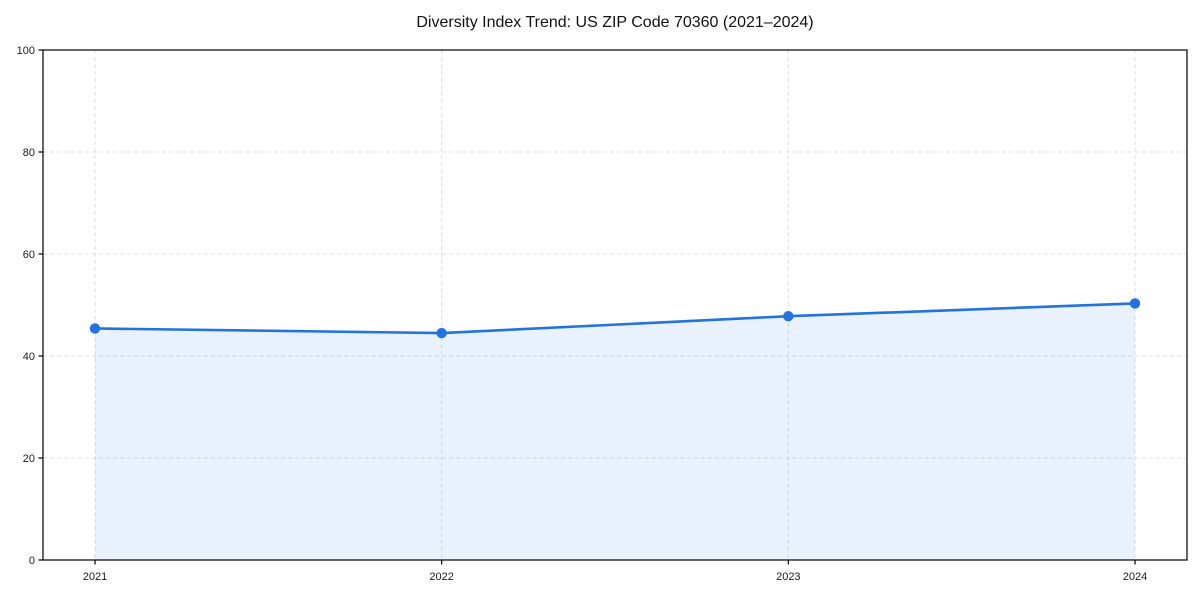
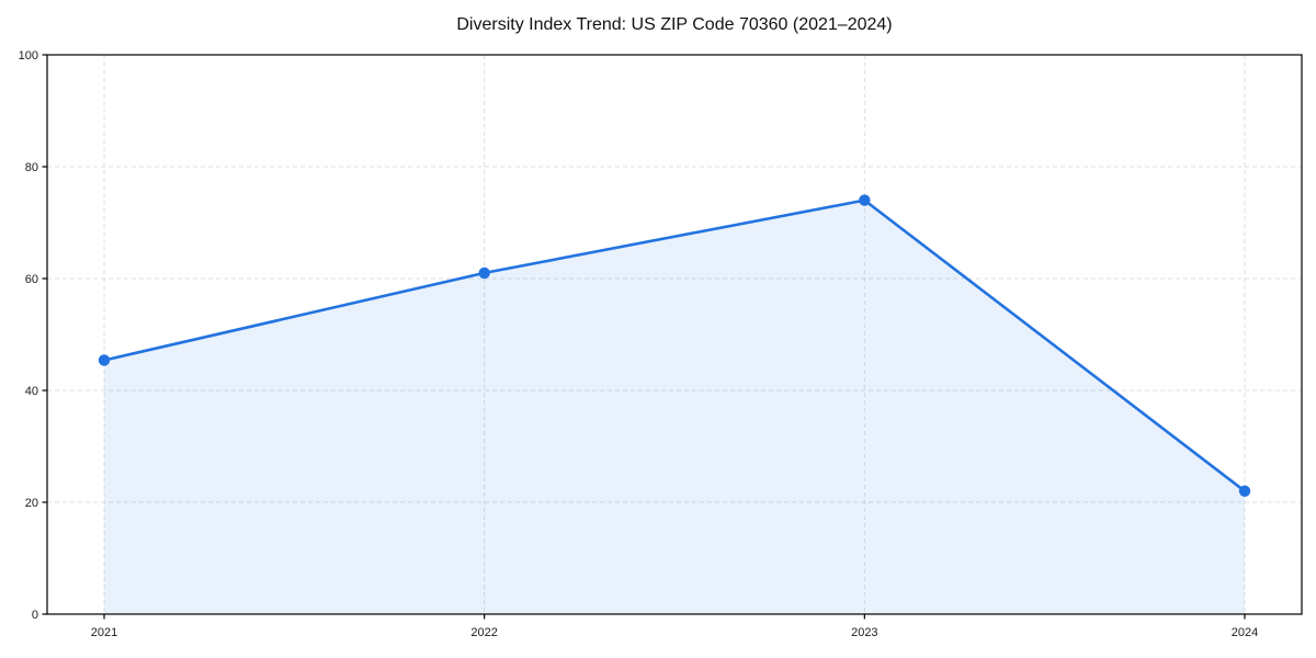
2022: 44 -> 61
2023: 48 -> 74
2024: 50 -> 22
